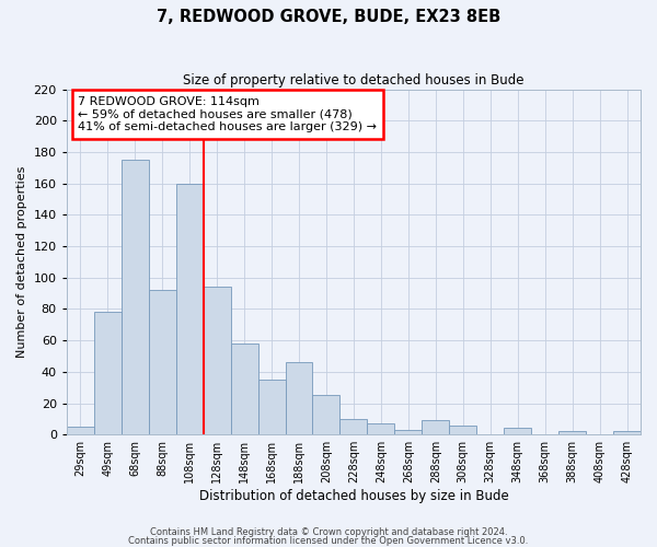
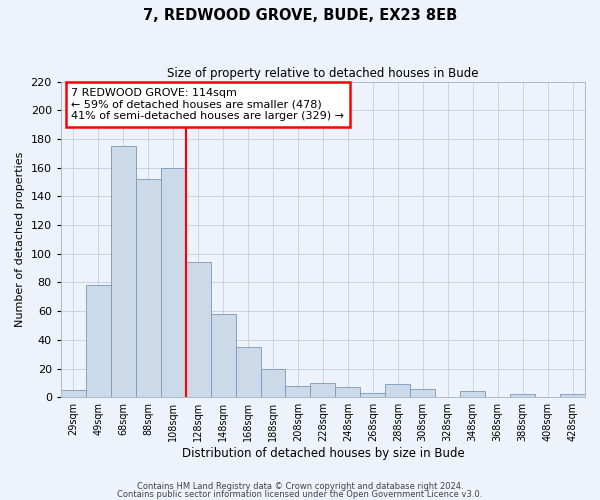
88sqm: 92 -> 152
188sqm: 46 -> 20
208sqm: 25 -> 8
